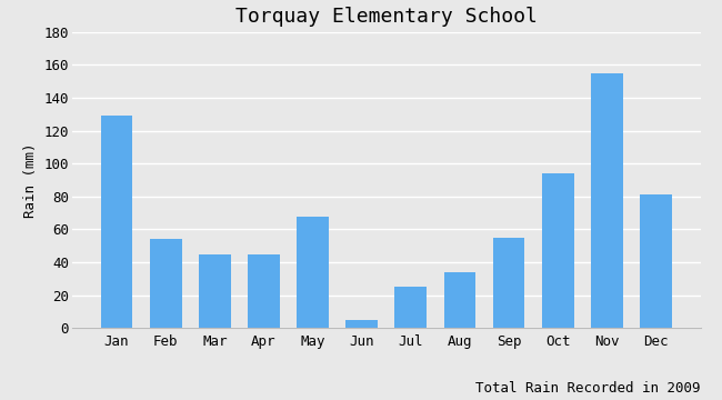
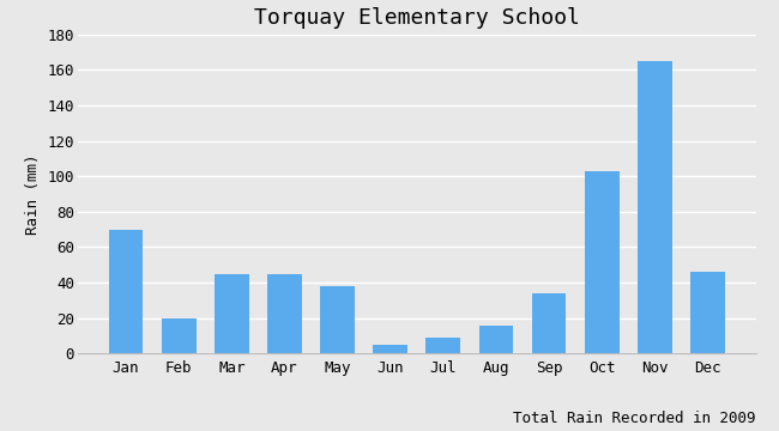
Jan: 129 -> 70
Feb: 54 -> 20
May: 68 -> 38
Jul: 25 -> 9
Aug: 34 -> 16
Sep: 55 -> 34
Oct: 94 -> 103
Nov: 155 -> 165
Dec: 81 -> 46
